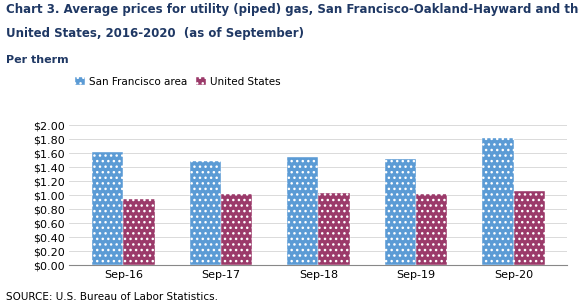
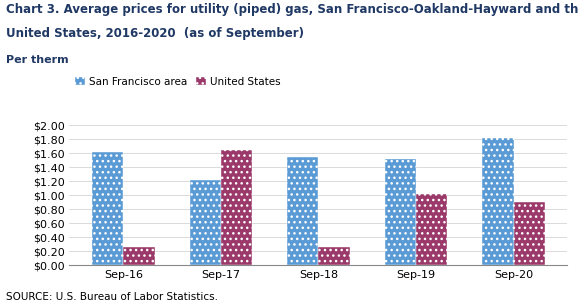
United States/Sep-16: $0.95 -> $0.26
San Francisco area/Sep-17: $1.49 -> $1.22
United States/Sep-17: $1.01 -> $1.64
United States/Sep-18: $1.03 -> $0.26
United States/Sep-20: $1.06 -> $0.90
